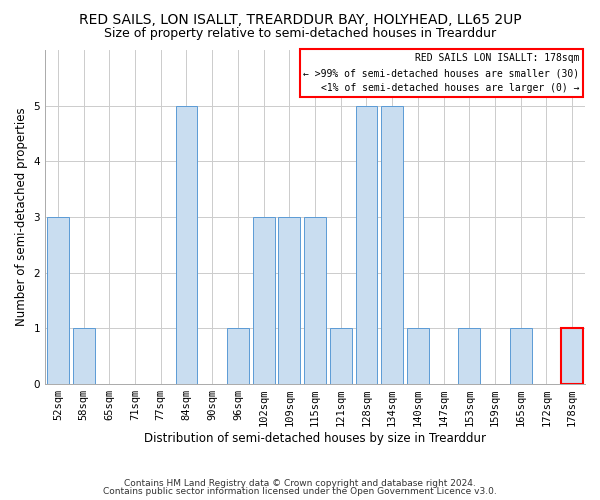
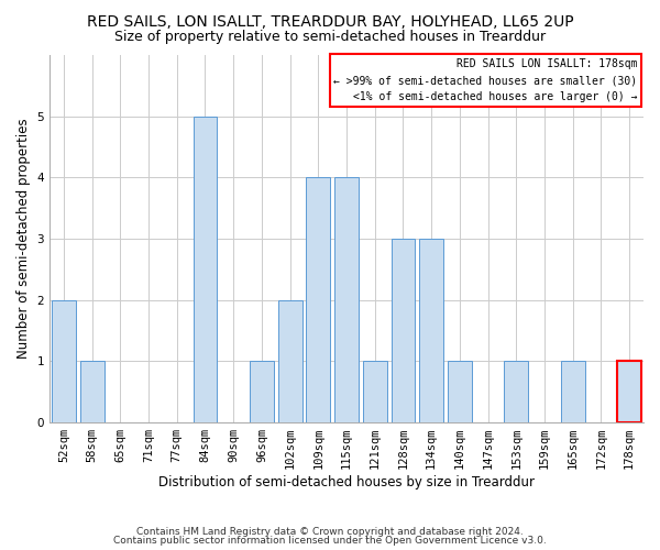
52sqm: 3 -> 2
102sqm: 3 -> 2
109sqm: 3 -> 4
115sqm: 3 -> 4
128sqm: 5 -> 3
134sqm: 5 -> 3
